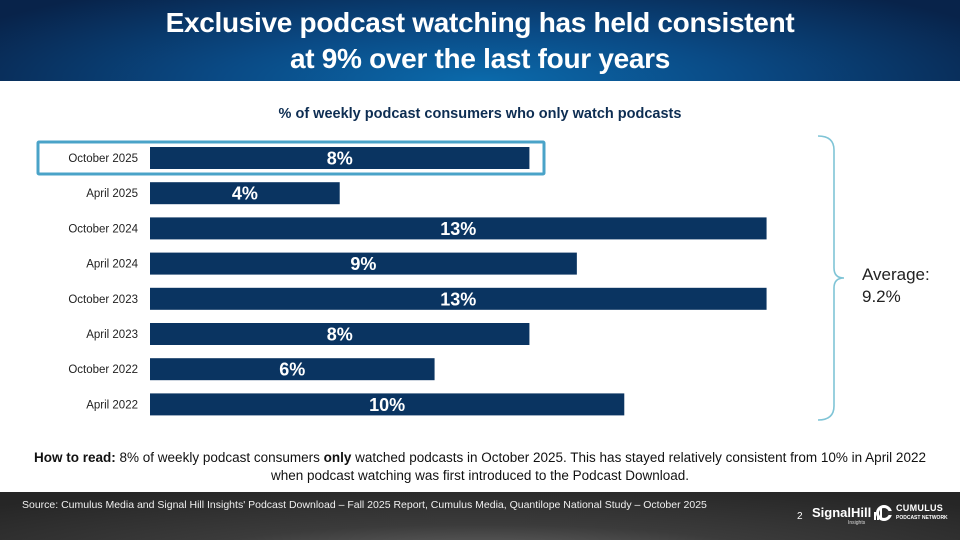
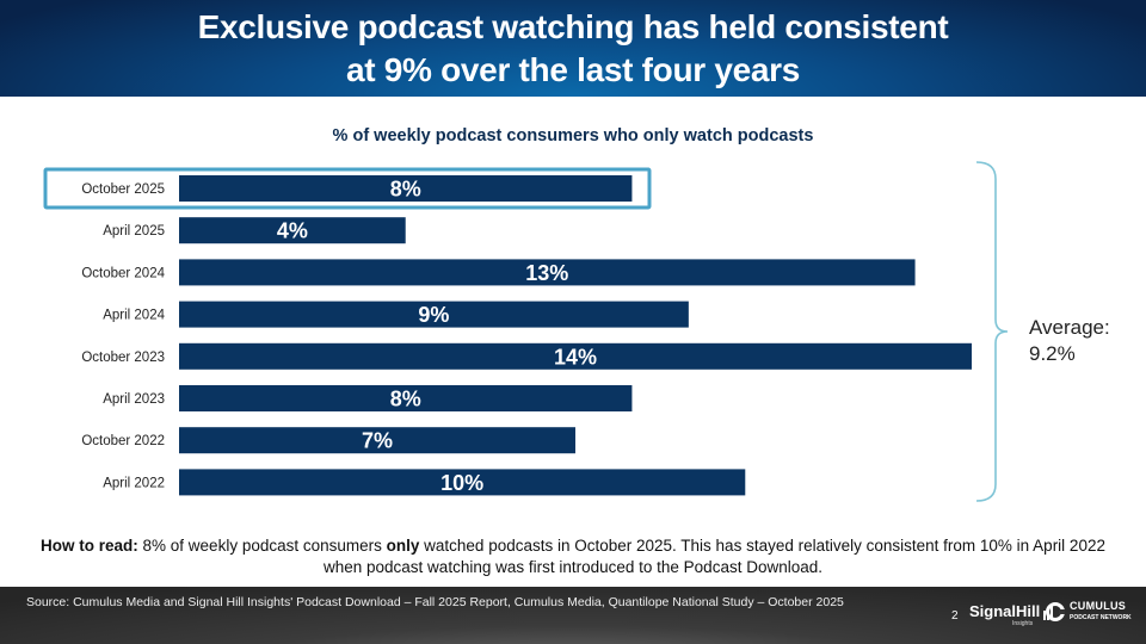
October 2023: 13% -> 14%
October 2022: 6% -> 7%
